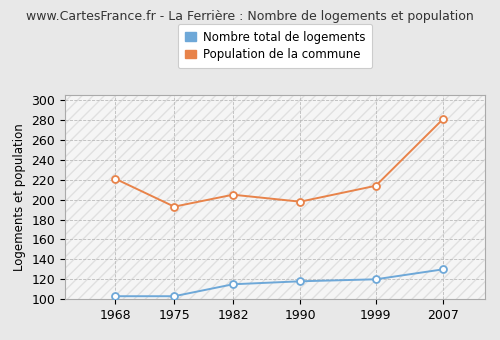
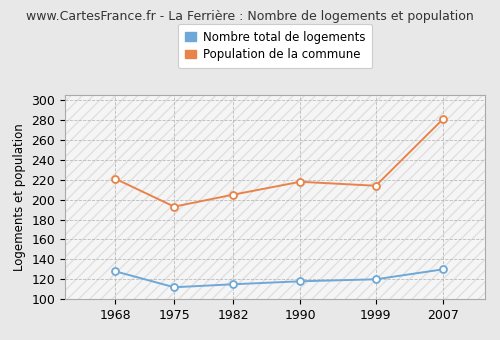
Nombre total de logements/1968: 103 -> 128
Nombre total de logements/1975: 103 -> 112
Population de la commune/1990: 198 -> 218
